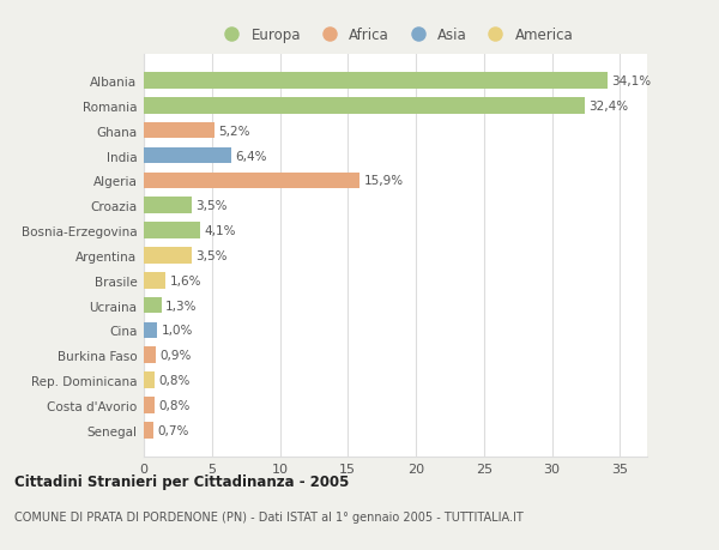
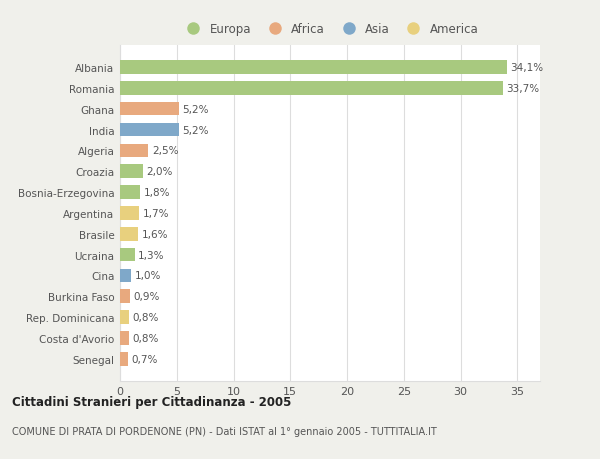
Romania: 32,4% -> 33,7%
India: 6,4% -> 5,2%
Algeria: 15,9% -> 2,5%
Croazia: 3,5% -> 2,0%
Bosnia-Erzegovina: 4,1% -> 1,8%
Argentina: 3,5% -> 1,7%
